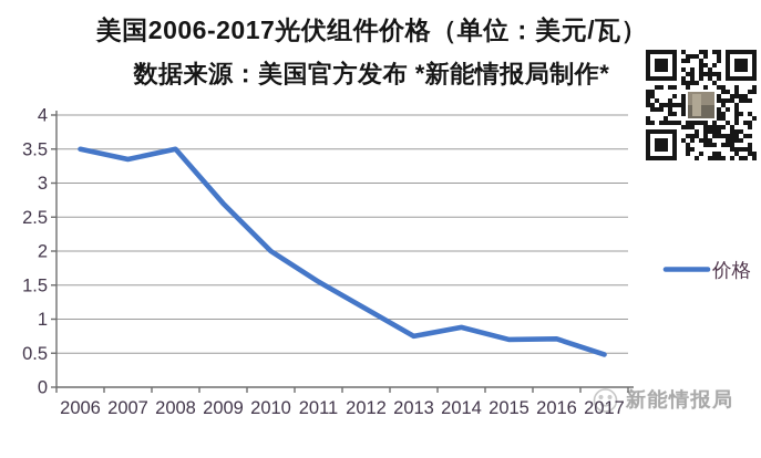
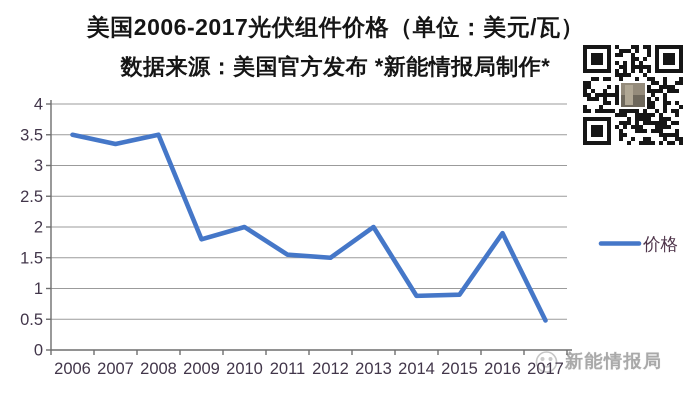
2009: 2.7 -> 1.8
2012: 1.1 -> 1.5
2013: 0.8 -> 2.0
2015: 0.7 -> 0.9
2016: 0.7 -> 1.9
